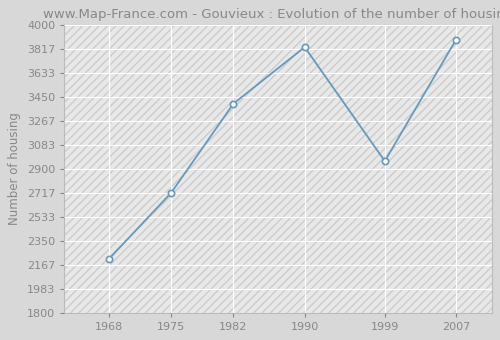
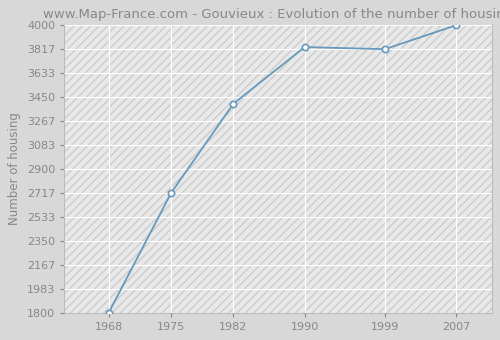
1968: 2210 -> 1800
1999: 2960 -> 3820
2007: 3890 -> 4000
